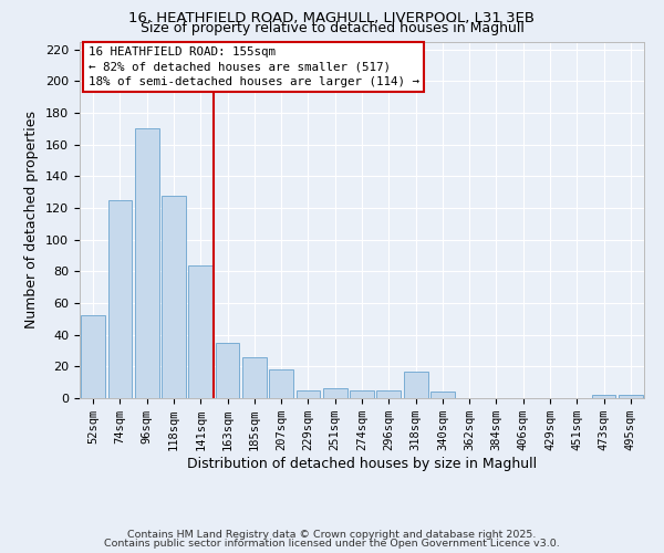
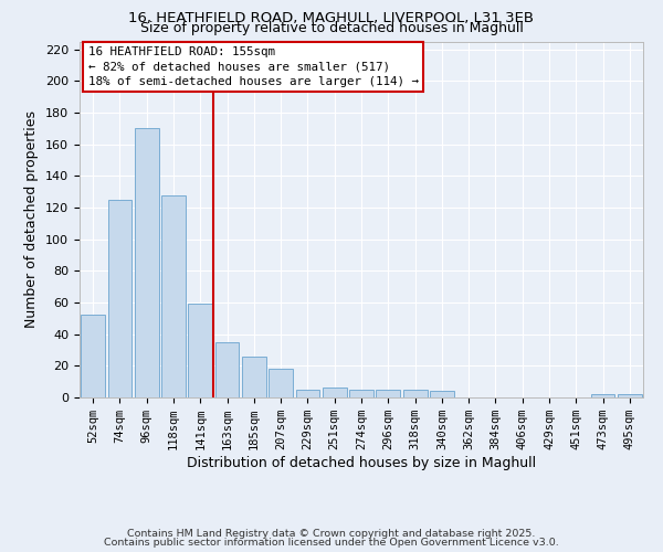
141sqm: 84 -> 59
318sqm: 17 -> 5
